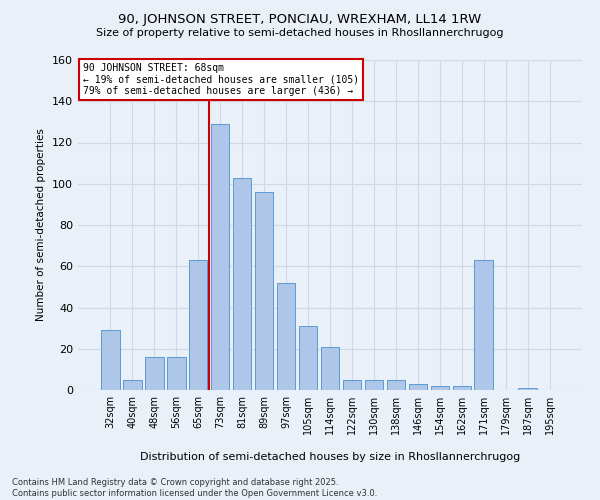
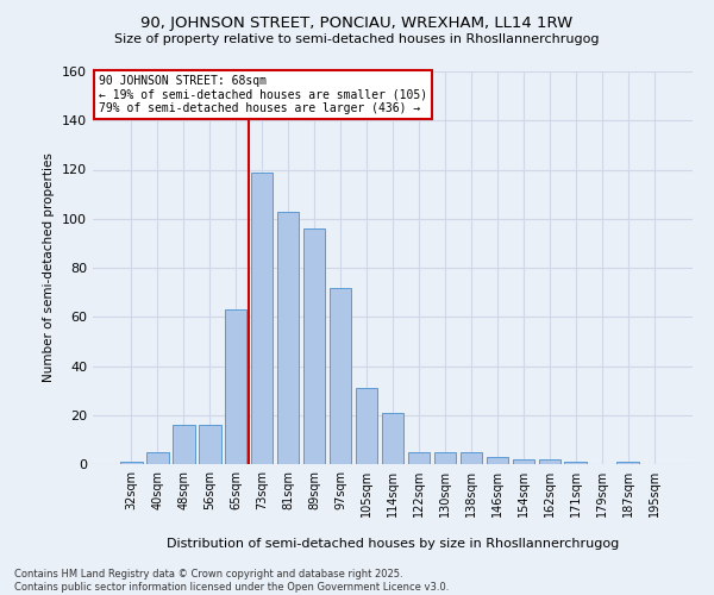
32sqm: 29 -> 1
73sqm: 129 -> 119
97sqm: 52 -> 72
171sqm: 63 -> 1
